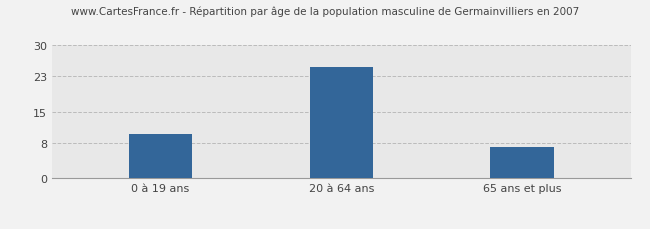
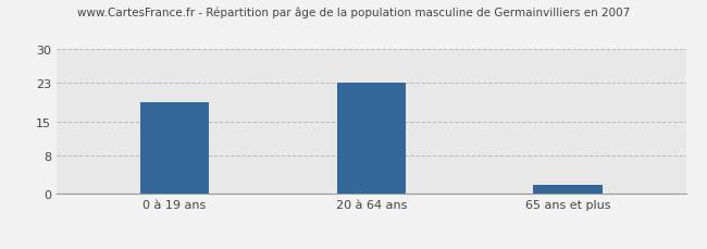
0 à 19 ans: 10 -> 19
20 à 64 ans: 25 -> 23
65 ans et plus: 7 -> 2
